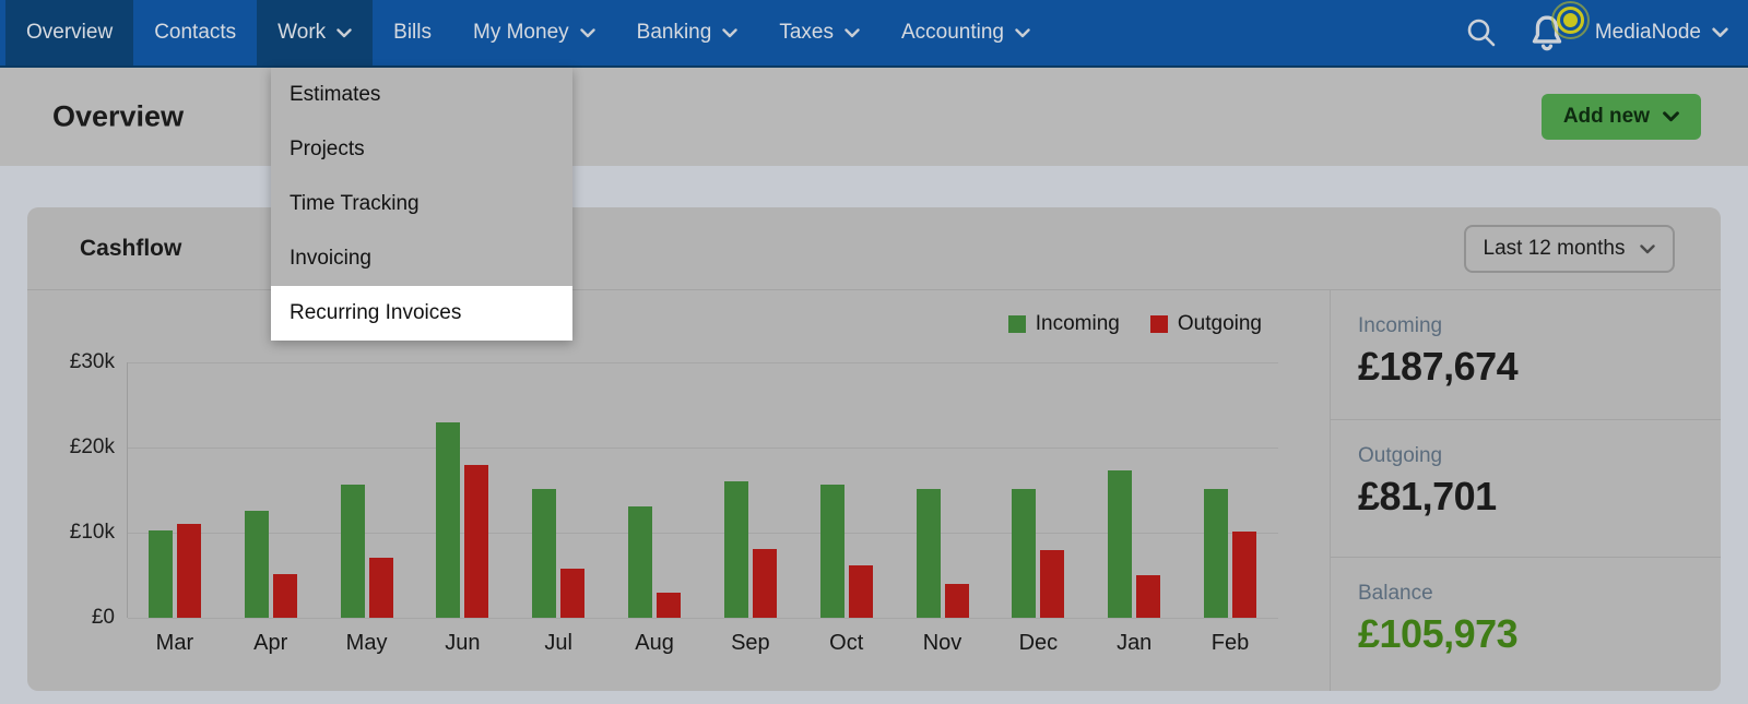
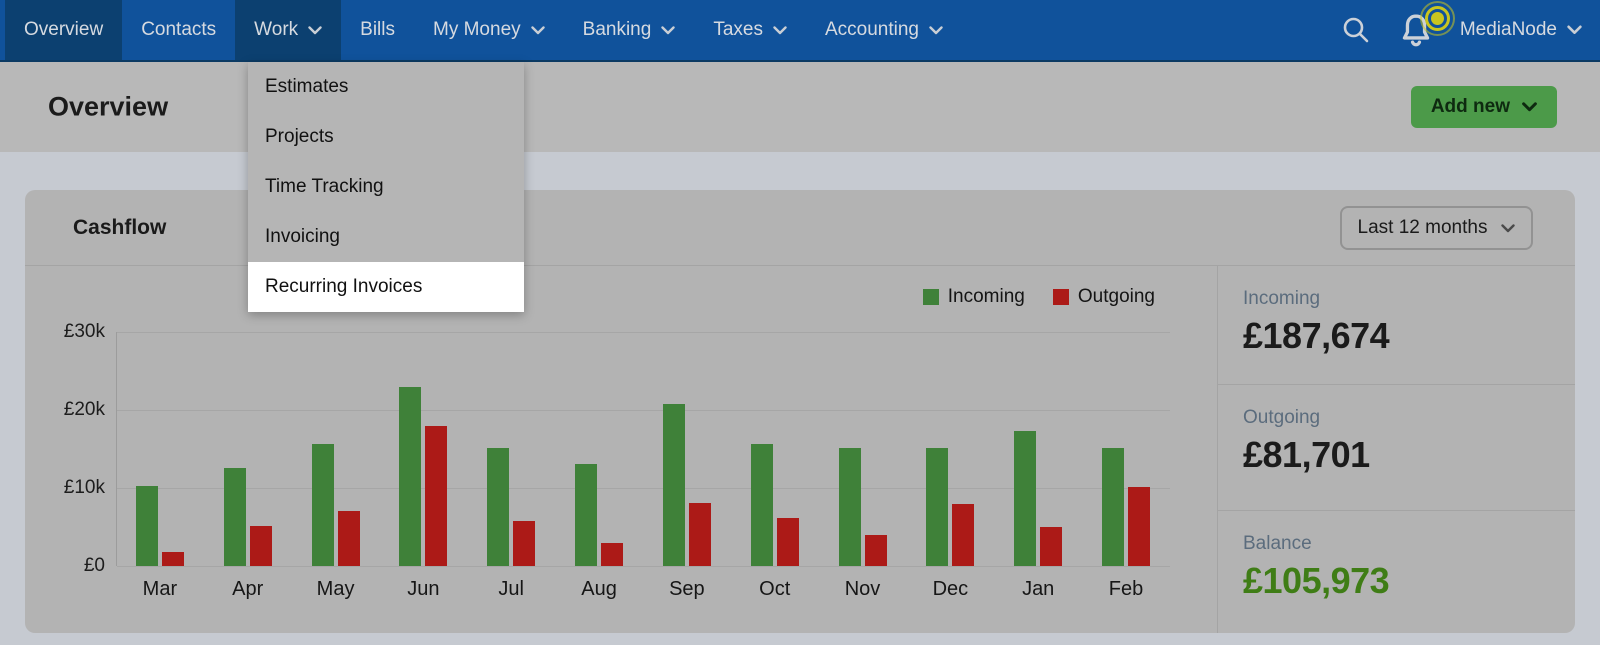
Outgoing/Mar: £11k -> £2k
Incoming/Sep: £16k -> £21k
